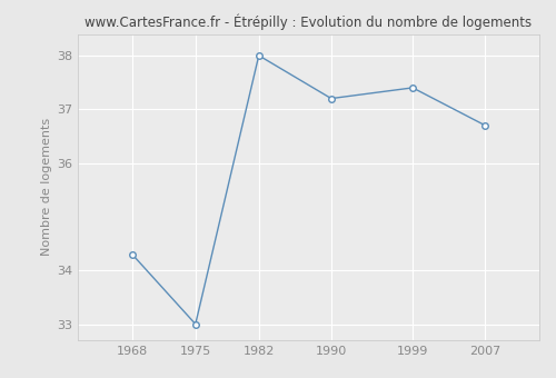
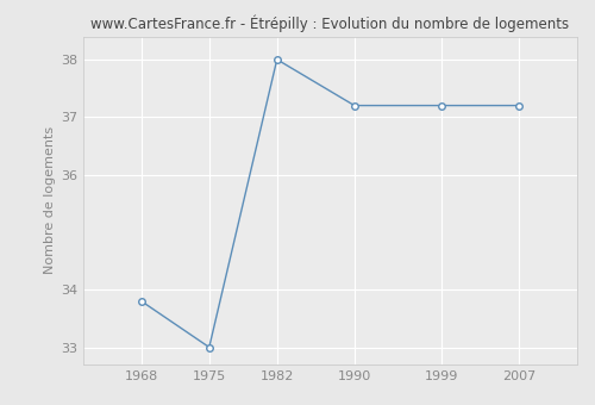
1968: 34.3 -> 33.8
1999: 37.4 -> 37.2
2007: 36.7 -> 37.2
